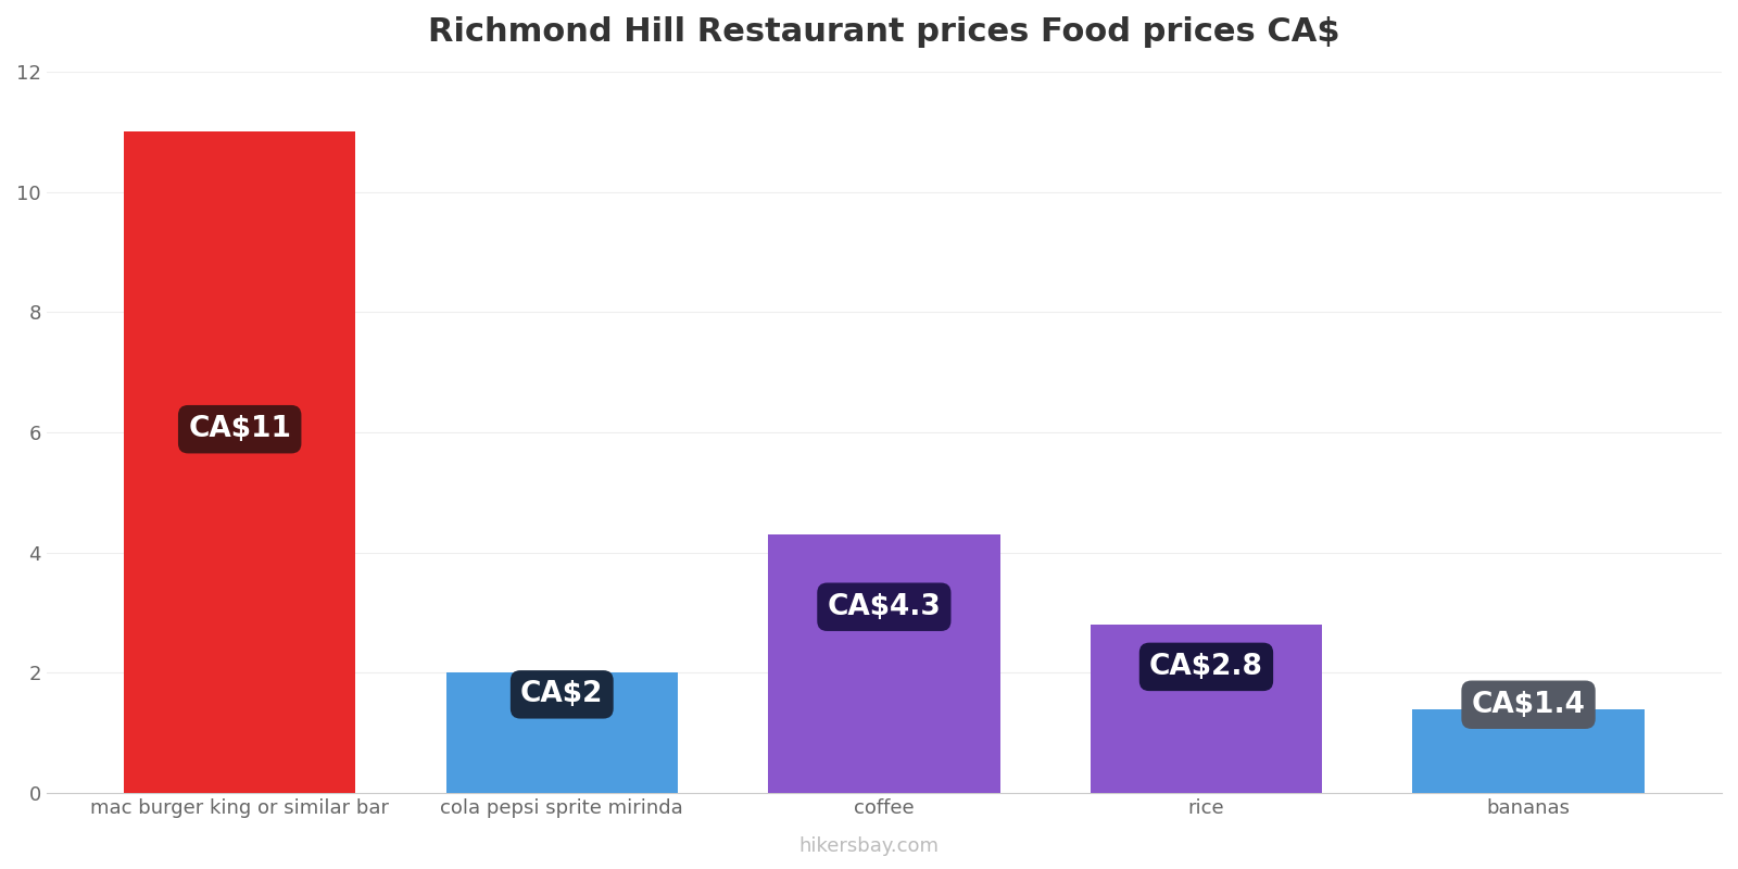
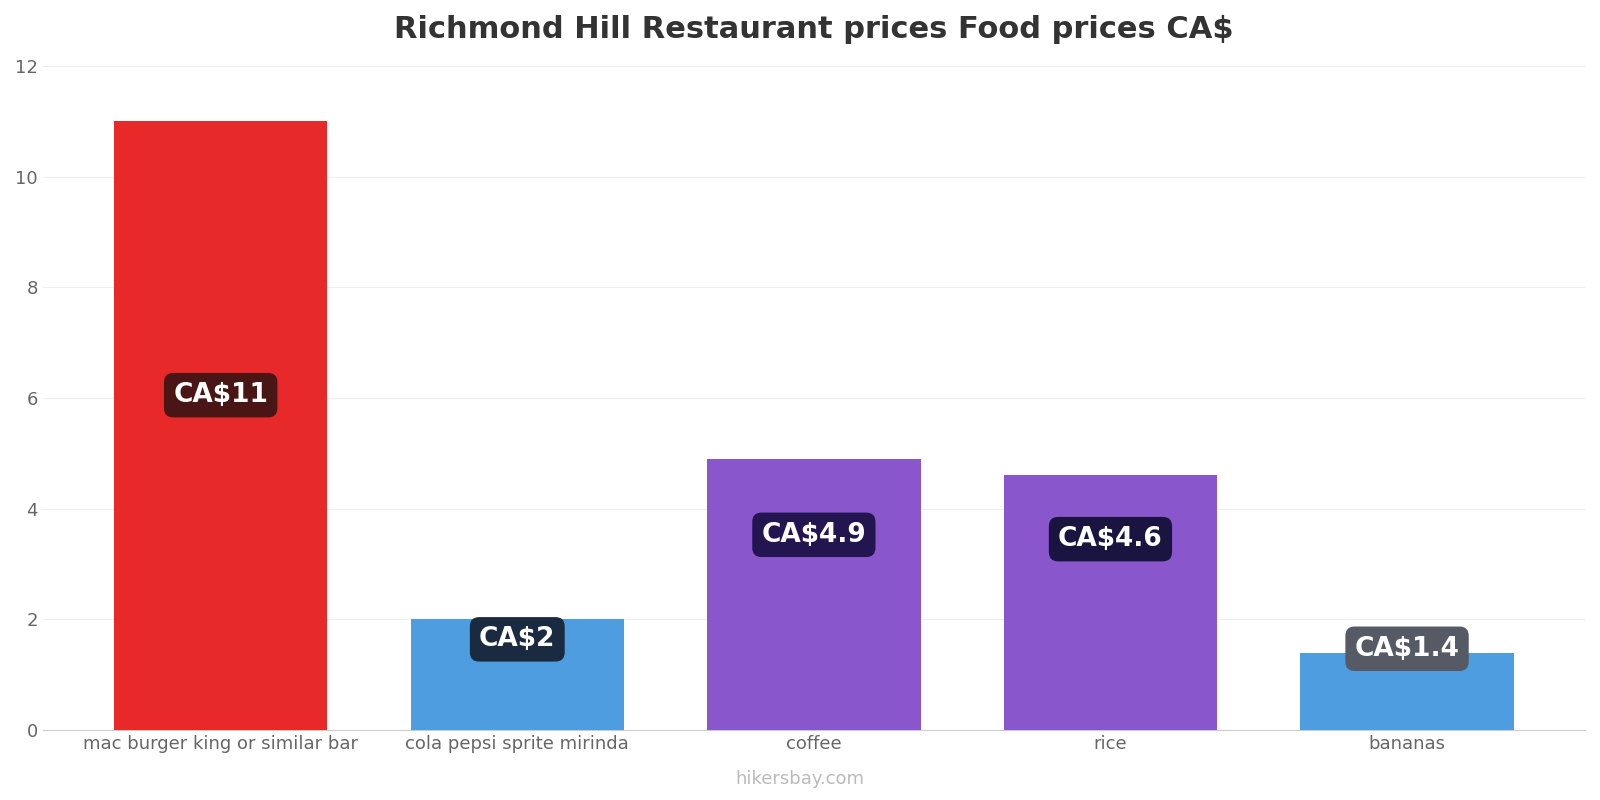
coffee: CA$4.3 -> CA$4.9
rice: CA$2.8 -> CA$4.6
